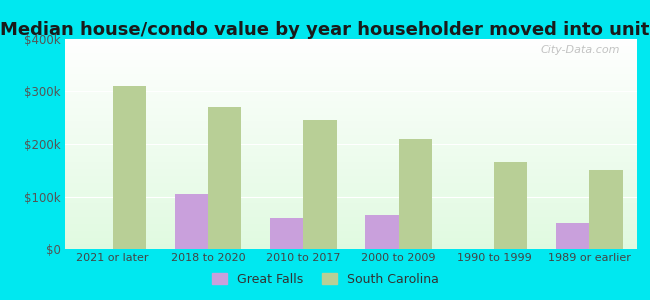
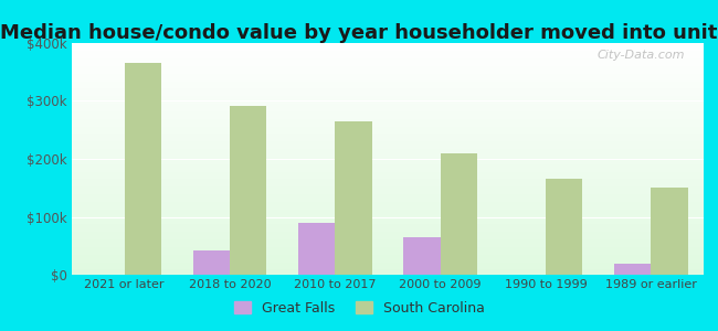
South Carolina/2021 or later: $310k -> $366k
Great Falls/2018 to 2020: $105k -> $42k
South Carolina/2018 to 2020: $270k -> $292k
Great Falls/2010 to 2017: $60k -> $90k
South Carolina/2010 to 2017: $245k -> $264k
Great Falls/1989 or earlier: $50k -> $20k
